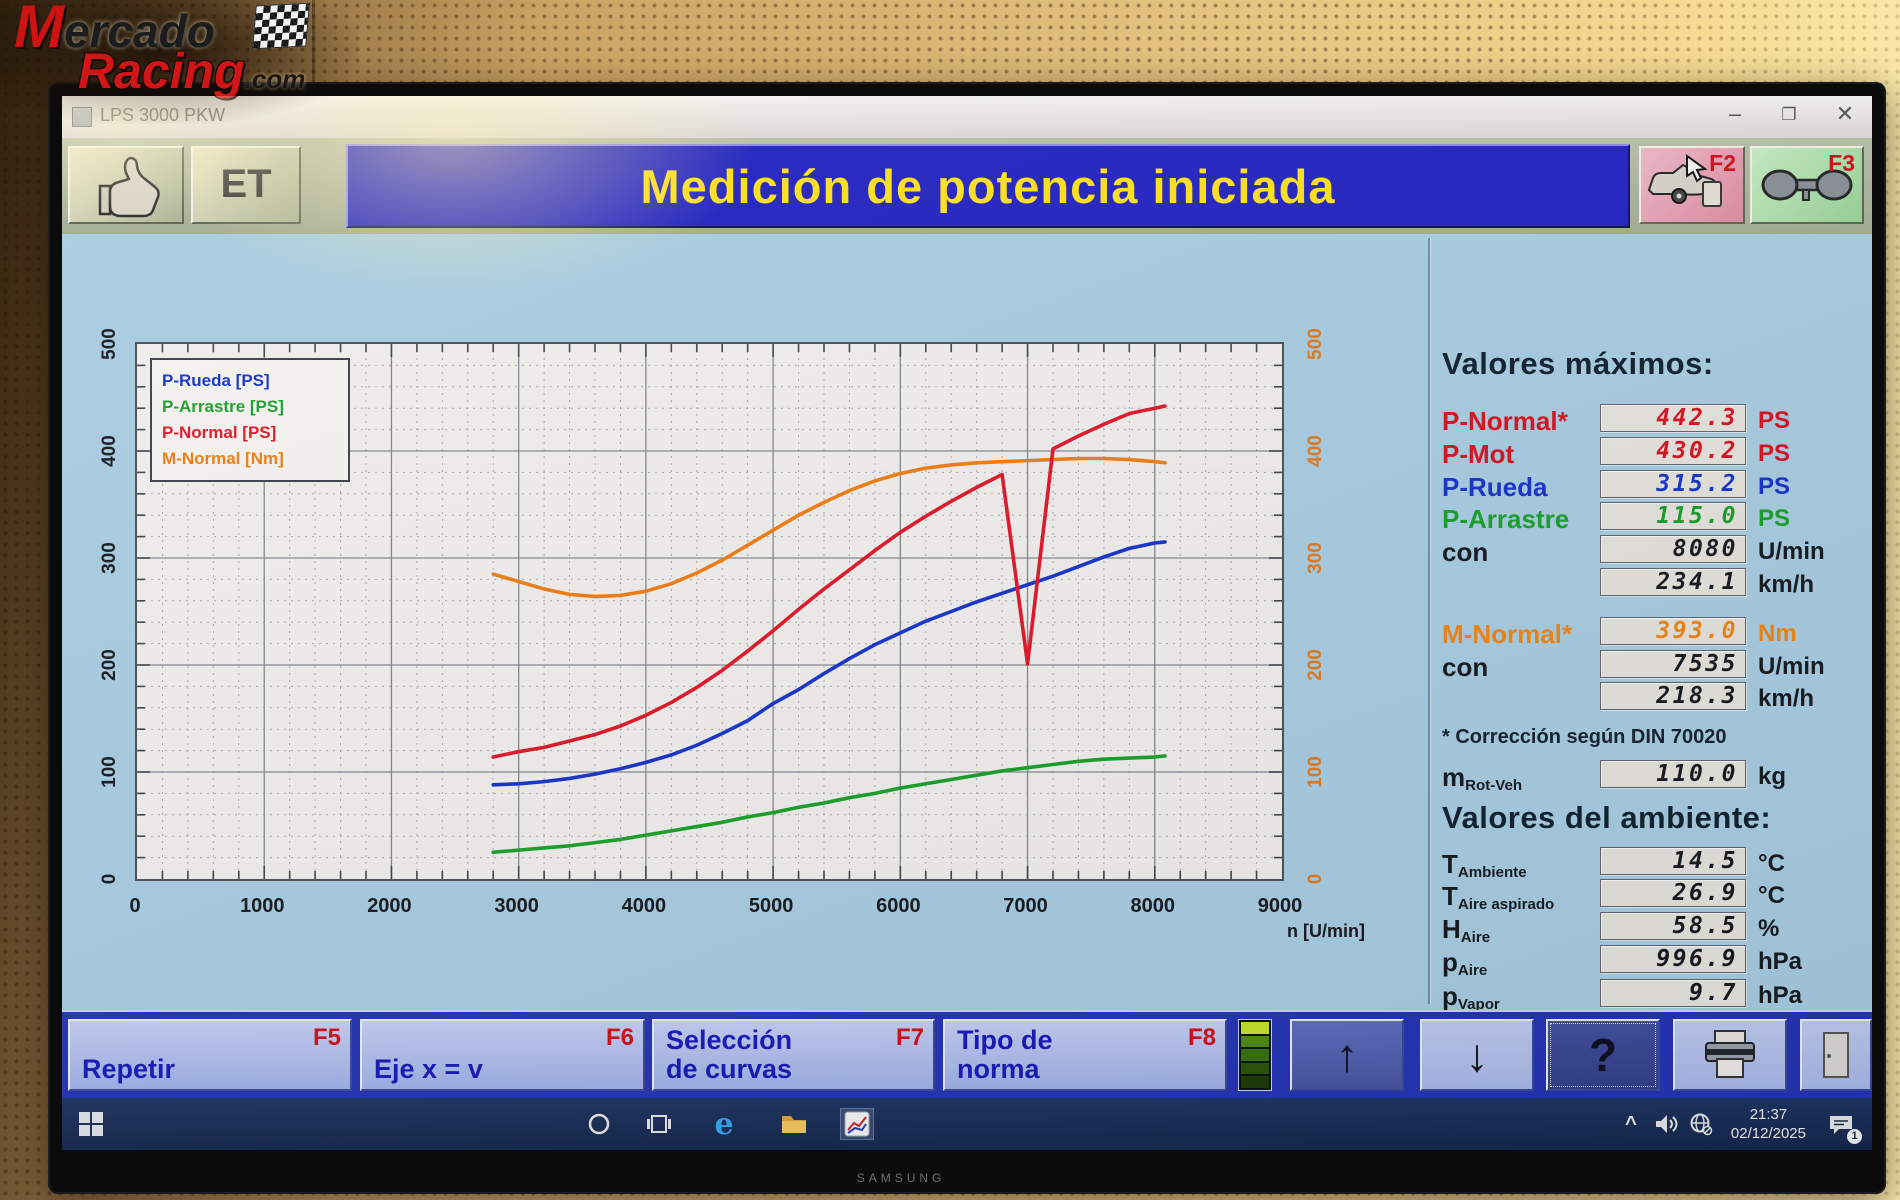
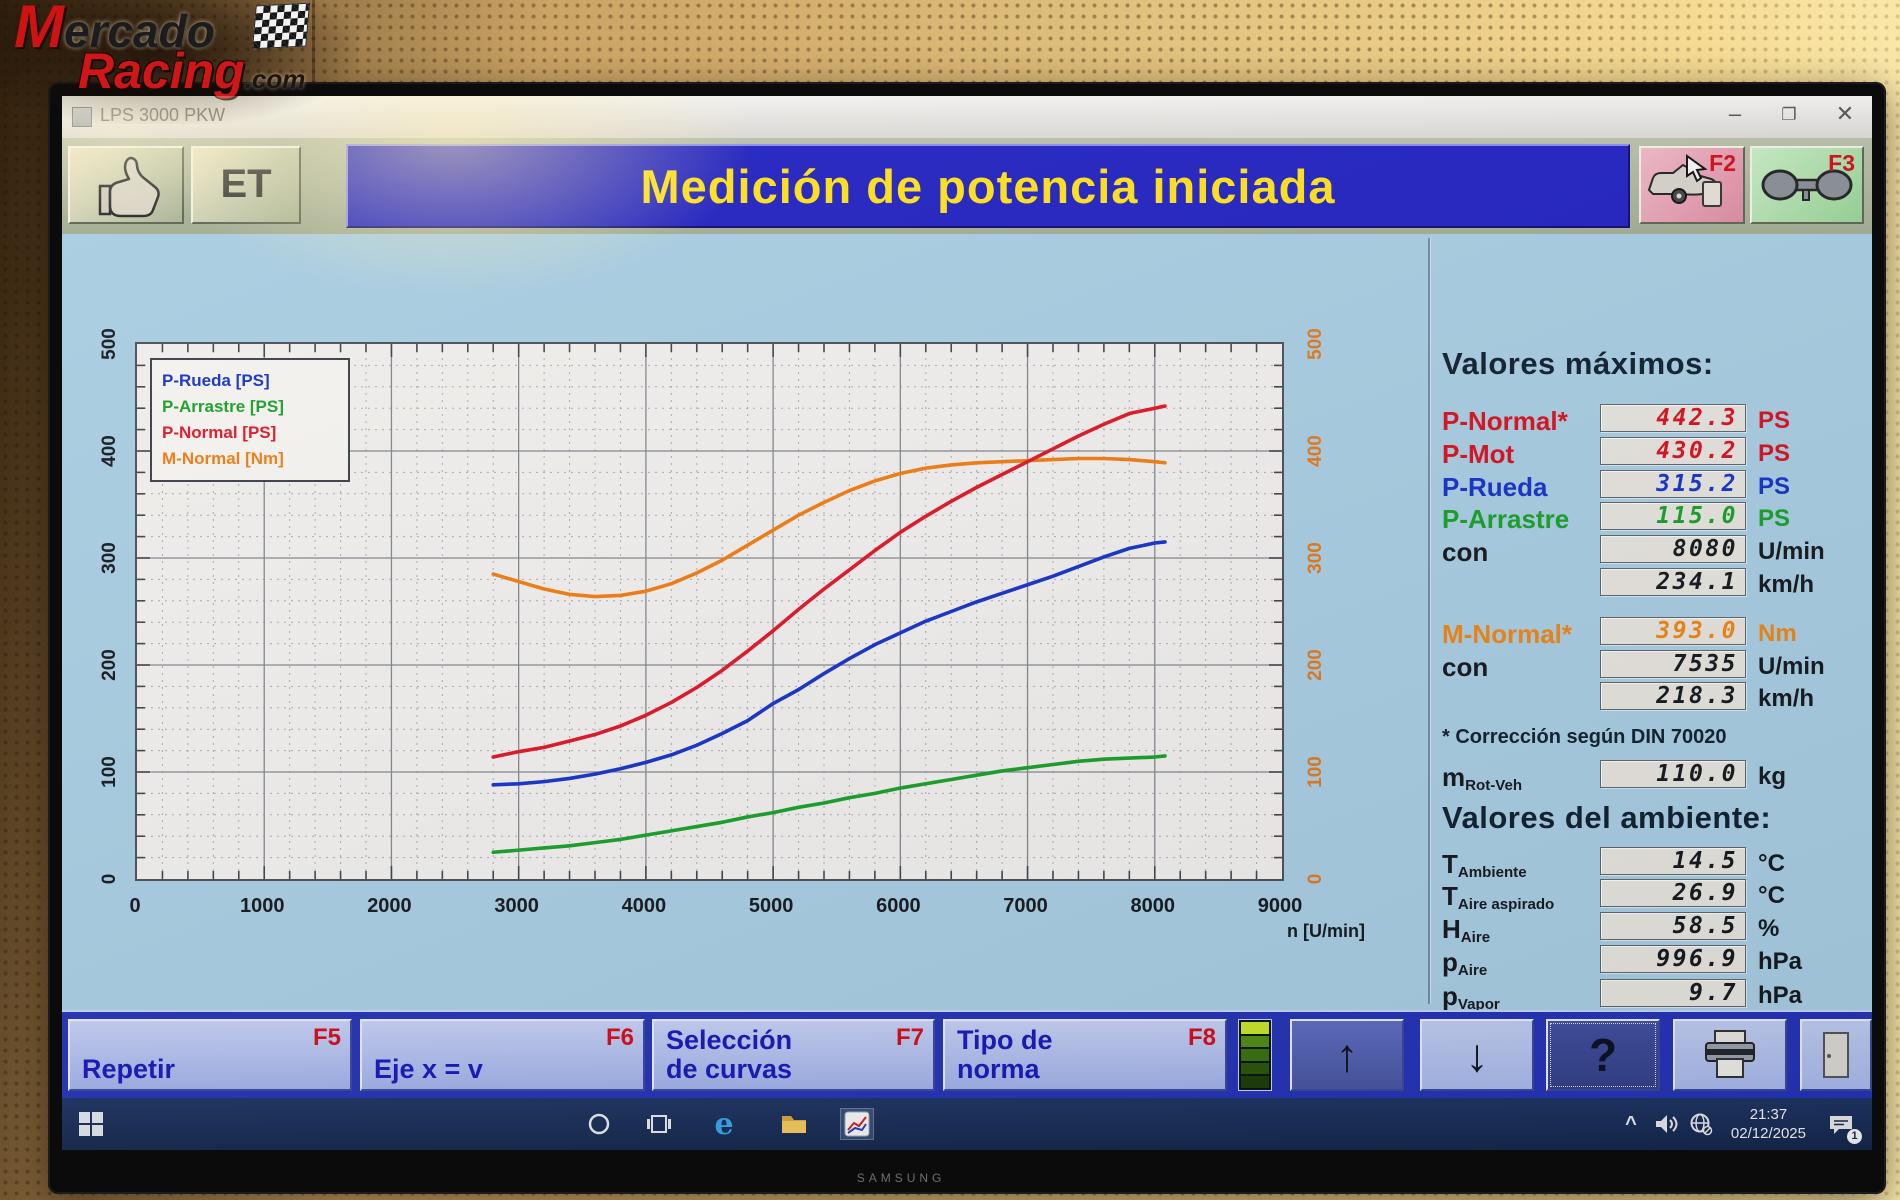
P-Normal [PS]/7000: 201 -> 390
